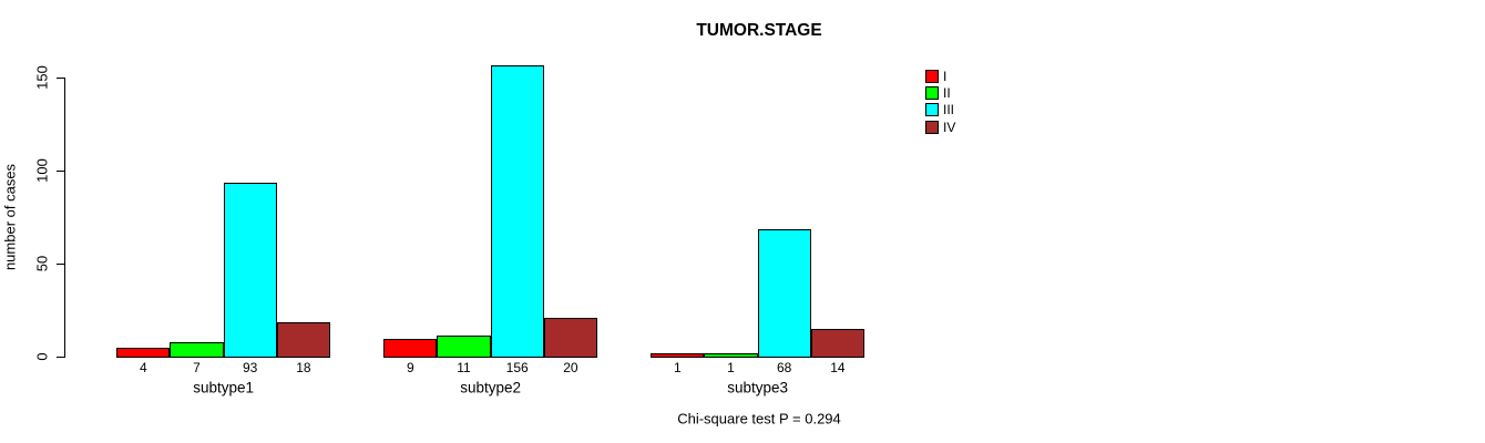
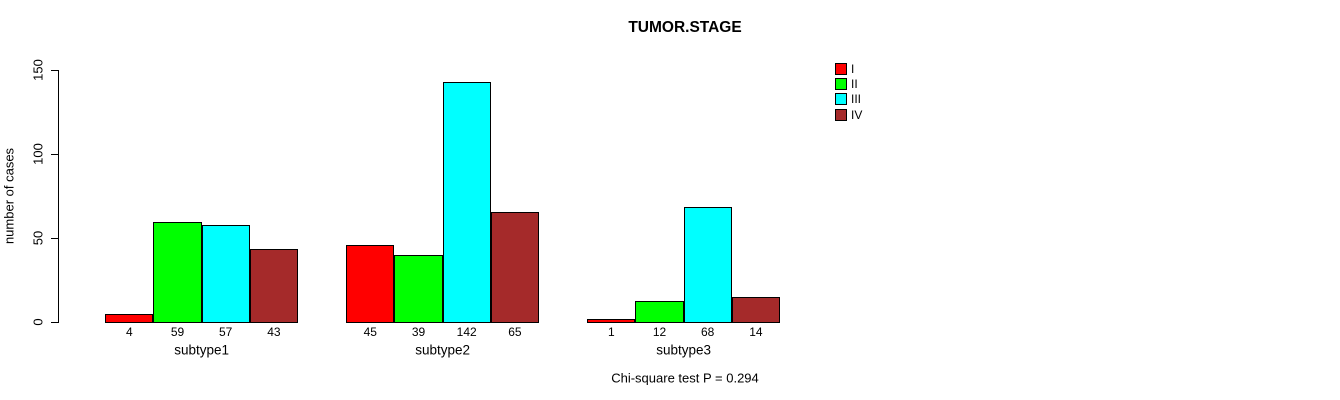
II/subtype1: 7 -> 59
III/subtype1: 93 -> 57
IV/subtype1: 18 -> 43
I/subtype2: 9 -> 45
II/subtype2: 11 -> 39
III/subtype2: 156 -> 142
IV/subtype2: 20 -> 65
II/subtype3: 1 -> 12
